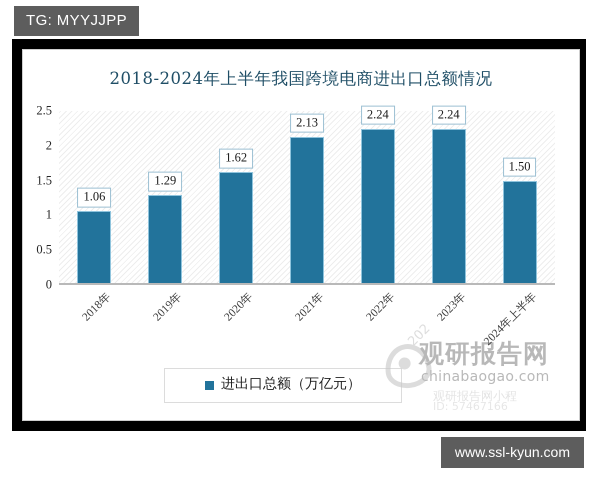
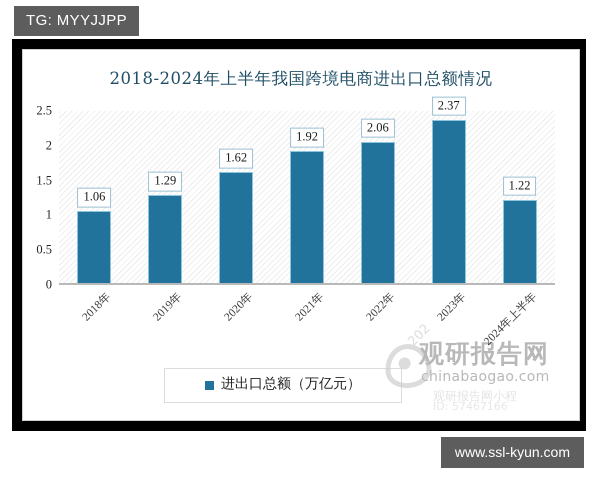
2021年: 2.13 -> 1.92
2022年: 2.24 -> 2.06
2023年: 2.24 -> 2.37
2024年上半年: 1.50 -> 1.22
